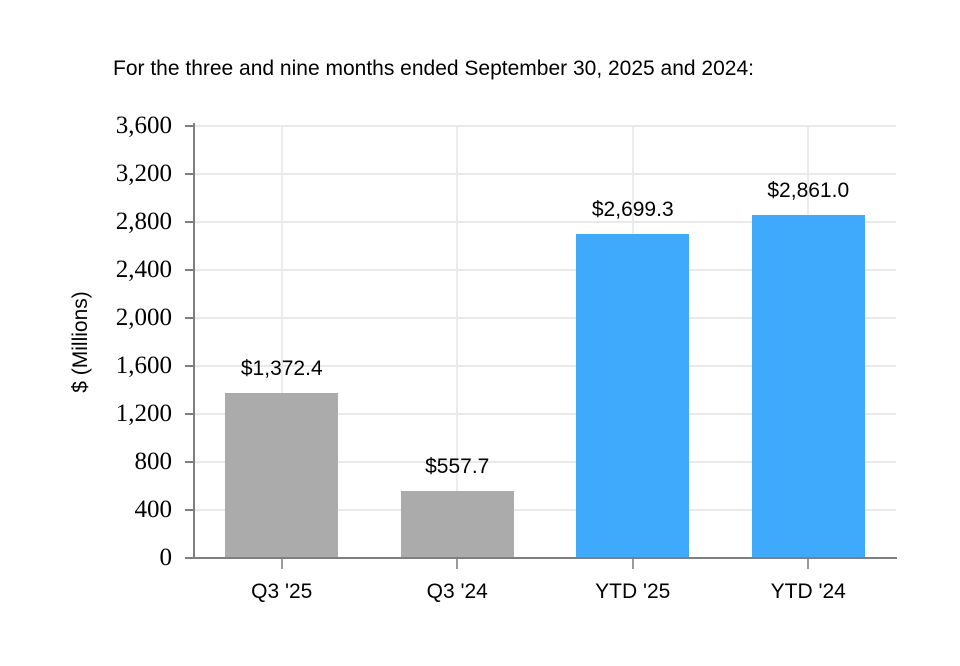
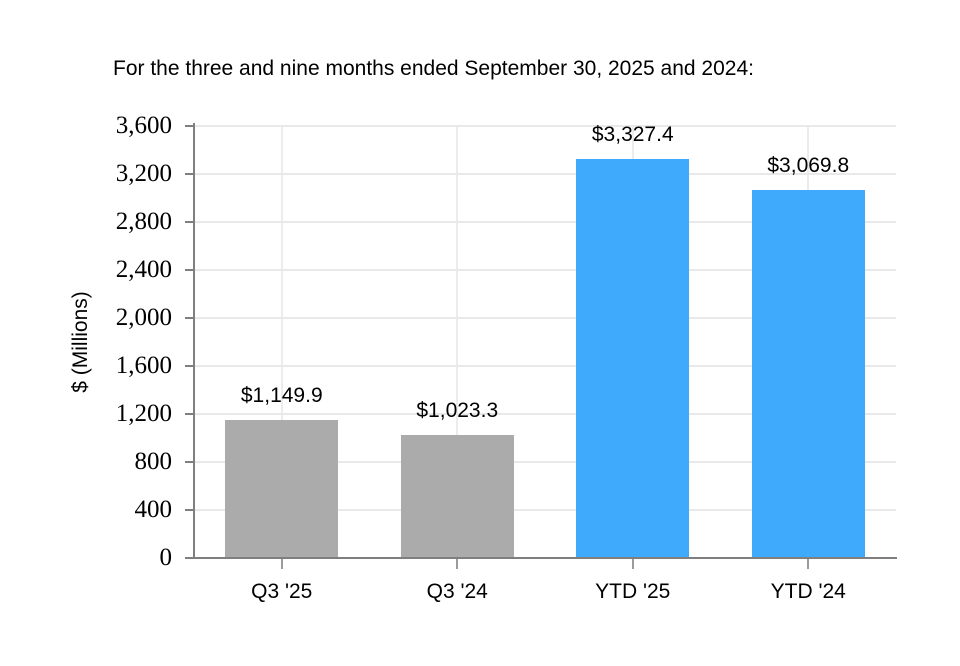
Q3 '25: $1,372.4 -> $1,149.9
Q3 '24: $557.7 -> $1,023.3
YTD '25: $2,699.3 -> $3,327.4
YTD '24: $2,861.0 -> $3,069.8
